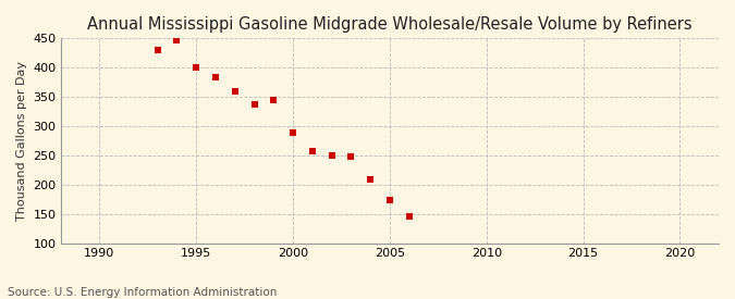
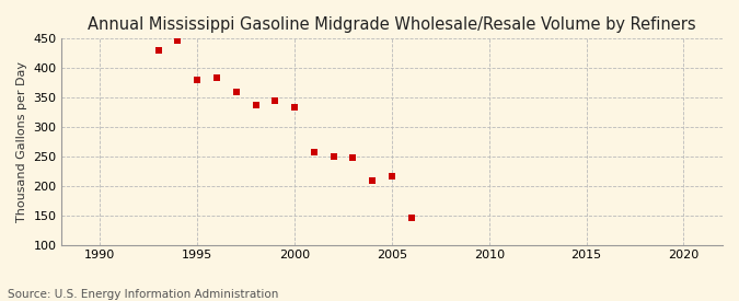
1995: 401 -> 380
2000: 289 -> 334
2005: 174 -> 216
